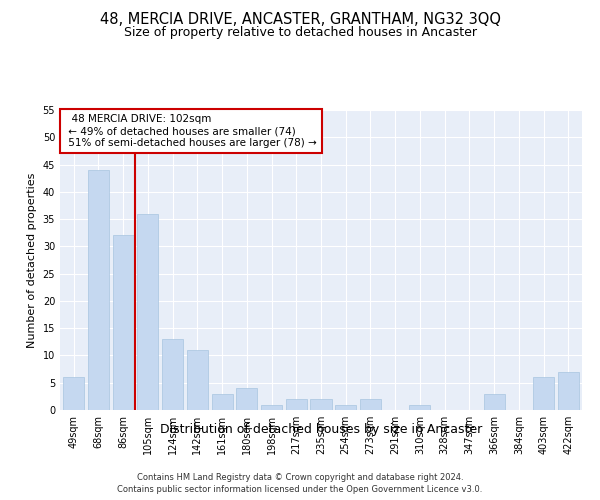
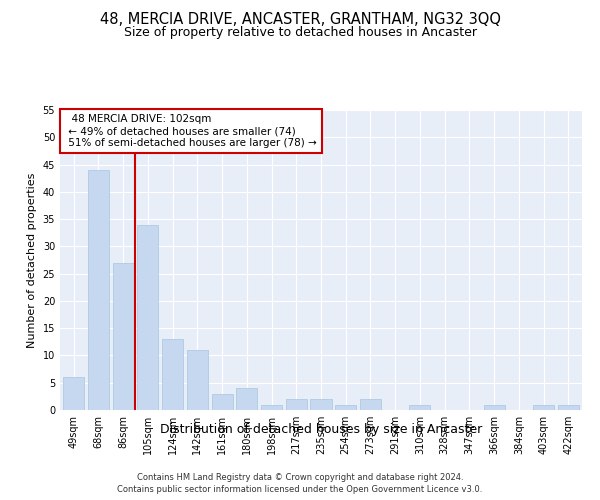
86sqm: 32 -> 27
105sqm: 36 -> 34
366sqm: 3 -> 1
403sqm: 6 -> 1
422sqm: 7 -> 1
